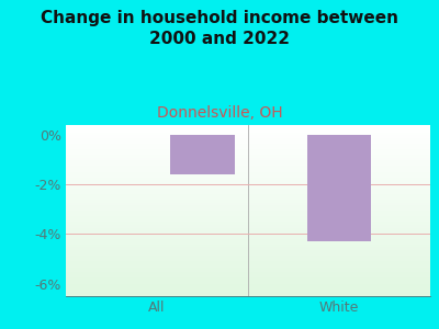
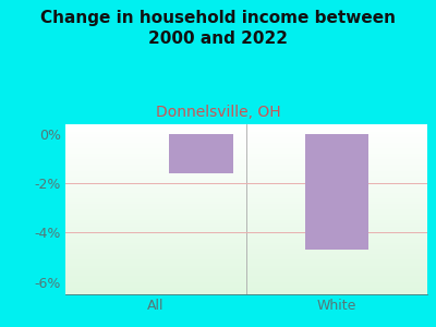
White: -4.3% -> -4.7%
